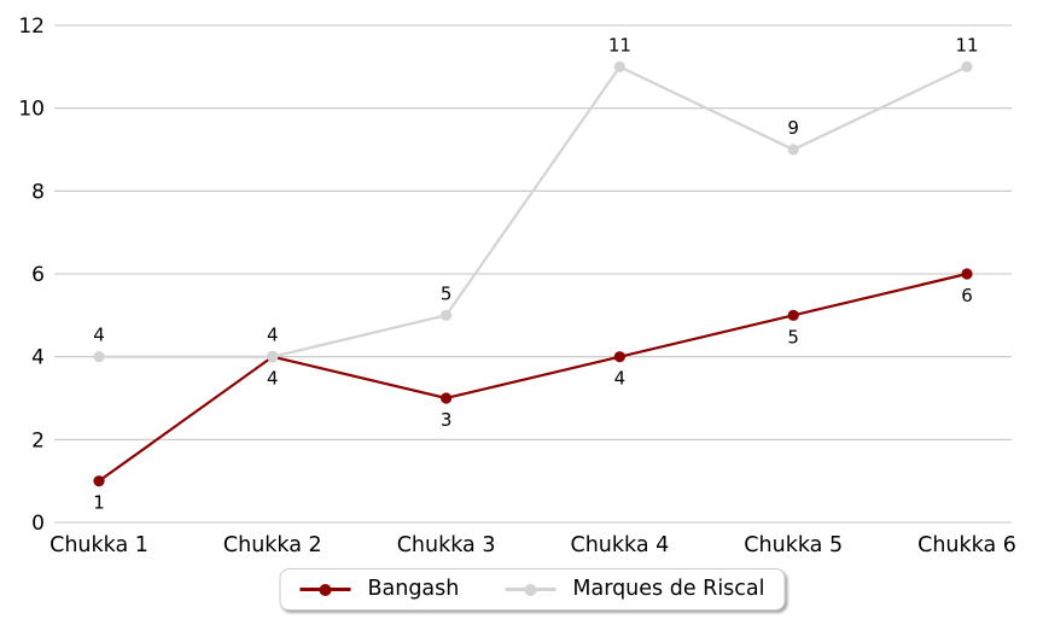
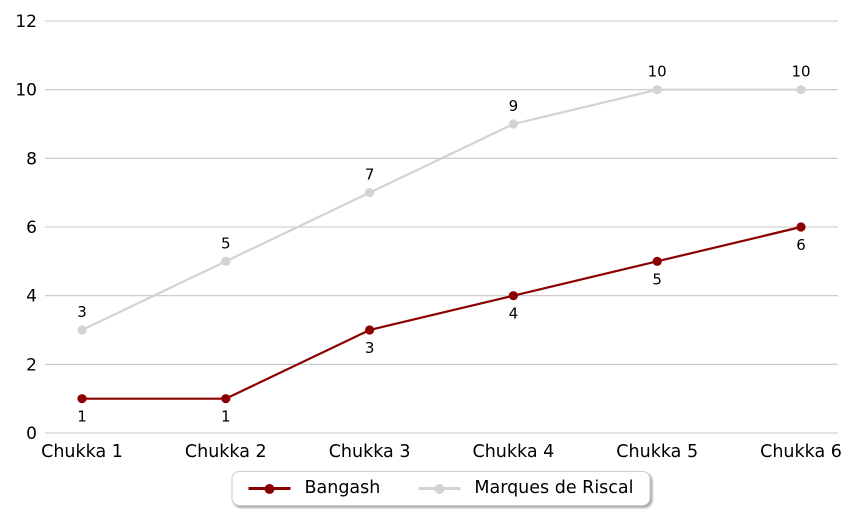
Marques de Riscal/Chukka 1: 4 -> 3
Bangash/Chukka 2: 4 -> 1
Marques de Riscal/Chukka 2: 4 -> 5
Marques de Riscal/Chukka 3: 5 -> 7
Marques de Riscal/Chukka 4: 11 -> 9
Marques de Riscal/Chukka 5: 9 -> 10
Marques de Riscal/Chukka 6: 11 -> 10
